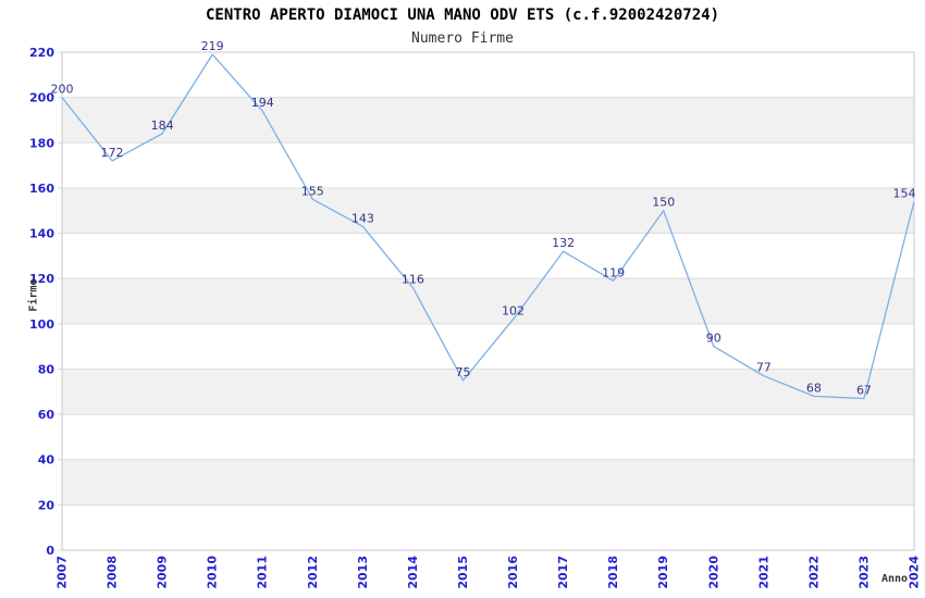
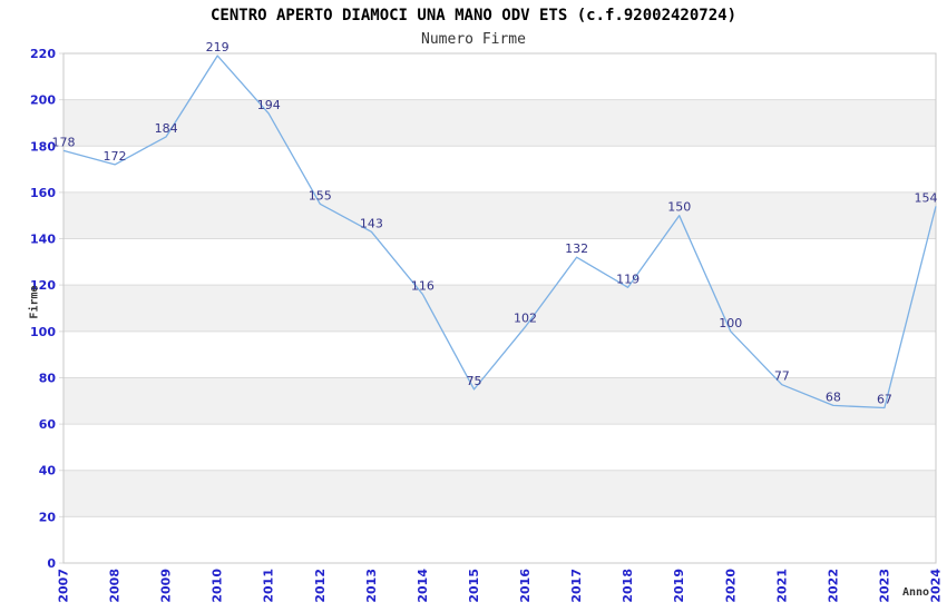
2007: 200 -> 178
2020: 90 -> 100
